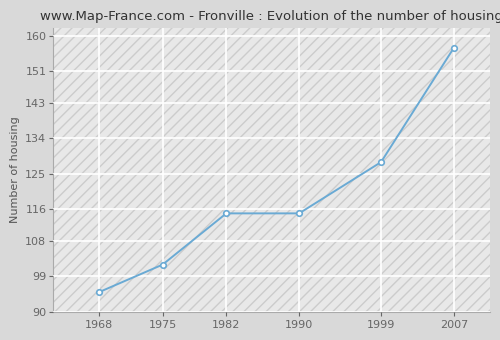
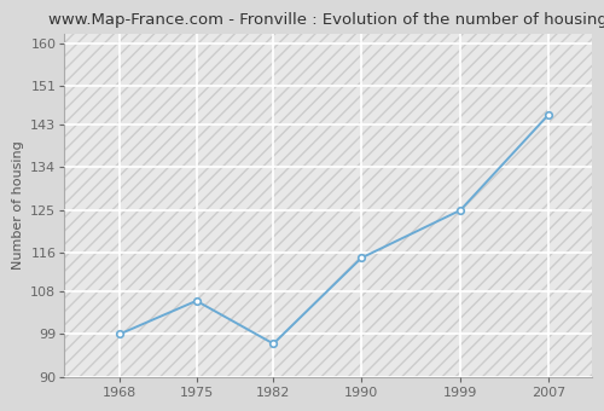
1968: 95 -> 99
1975: 102 -> 106
1982: 115 -> 97
1999: 128 -> 125
2007: 157 -> 145
